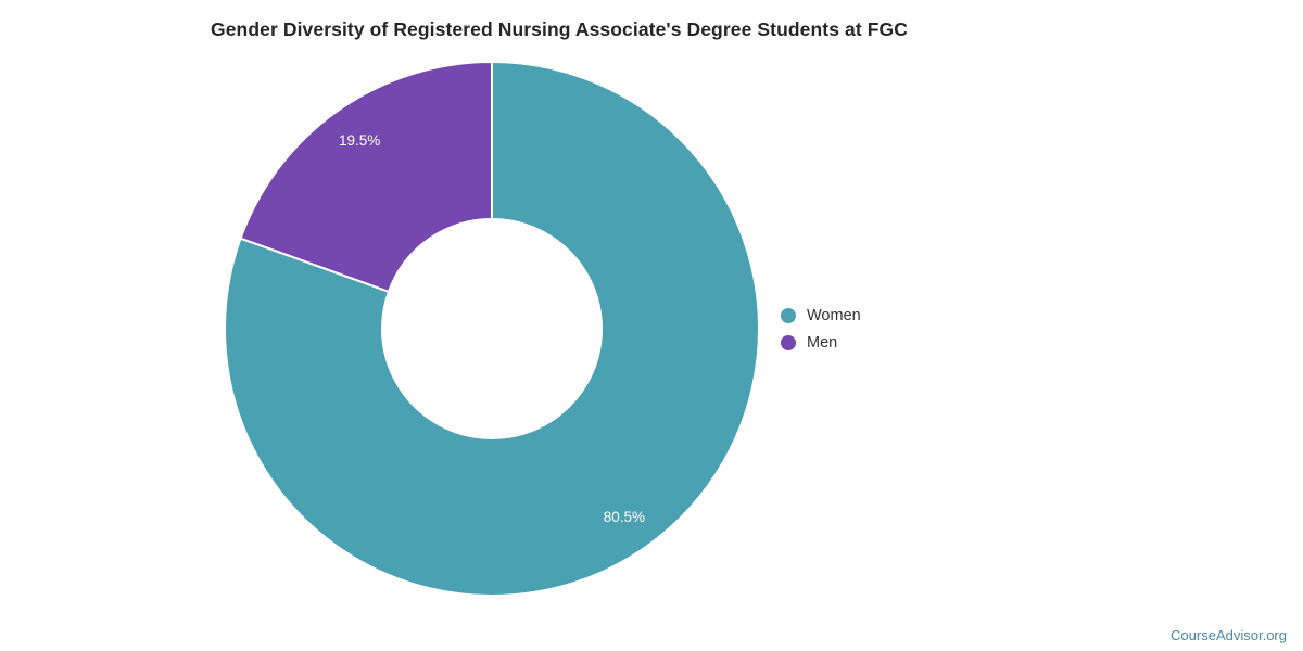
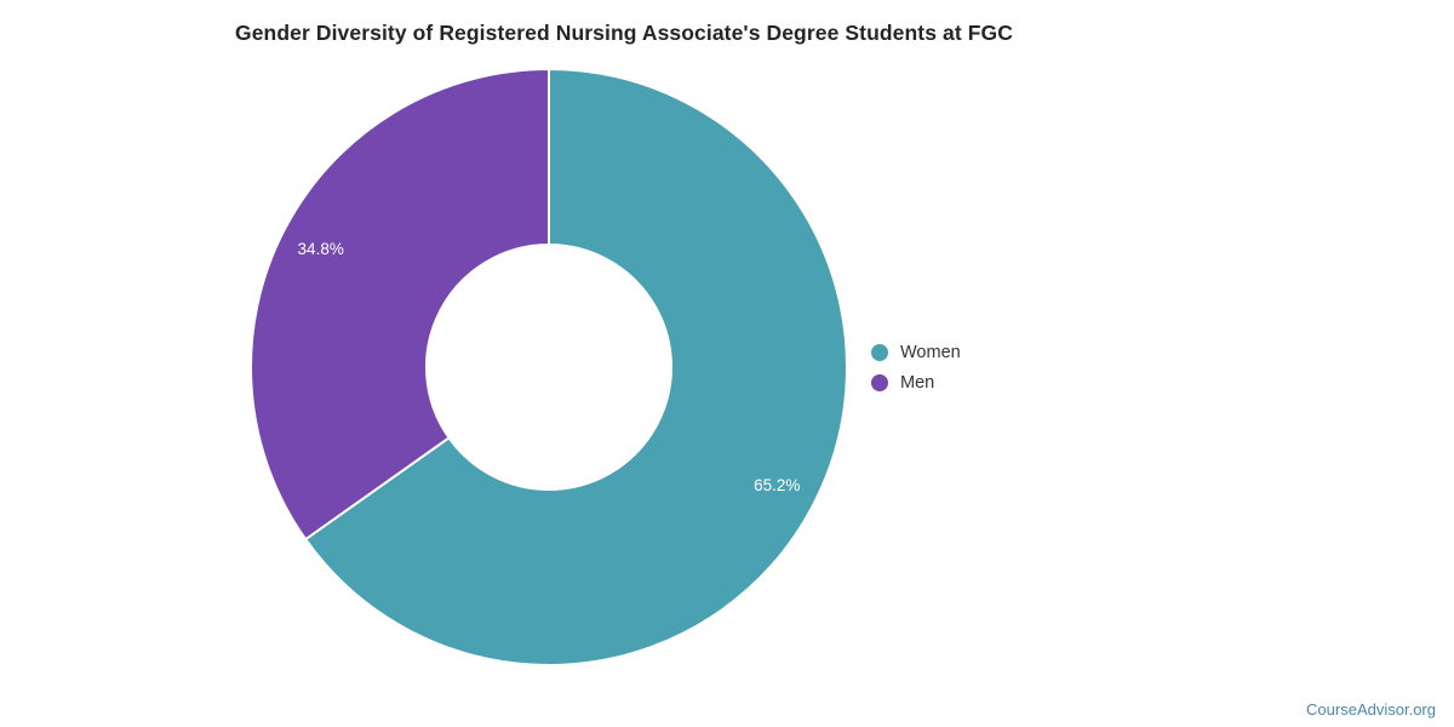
Women: 80.5% -> 65.2%
Men: 19.5% -> 34.8%
